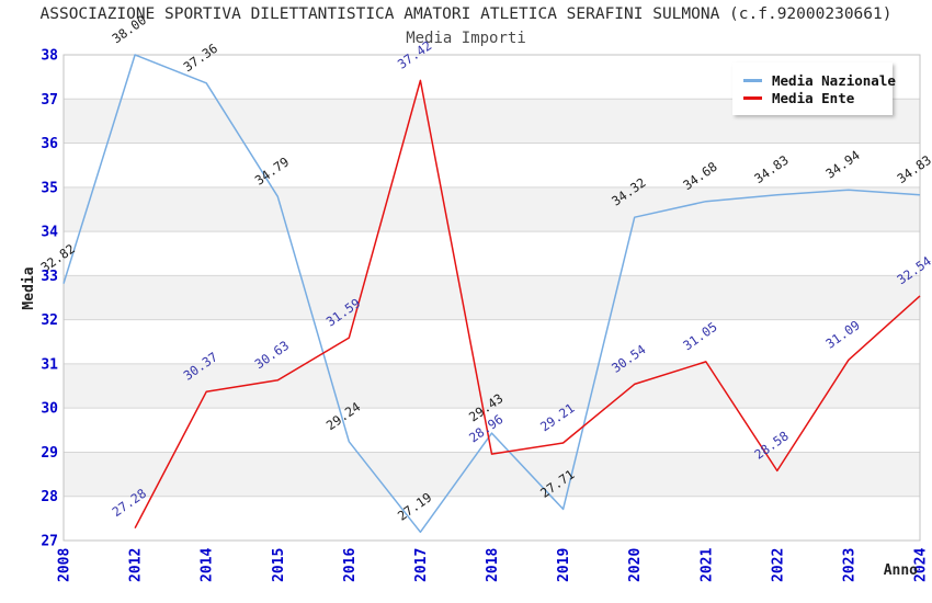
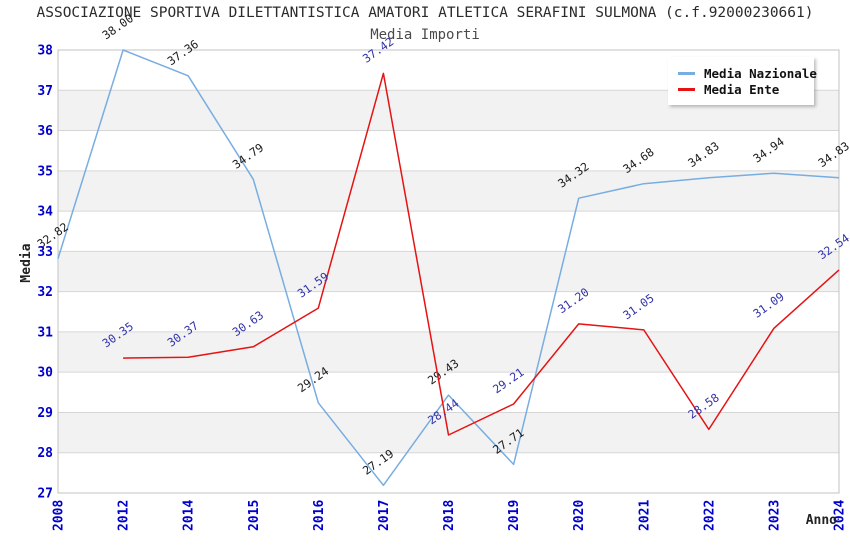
Media Ente/2012: 27.28 -> 30.35
Media Ente/2018: 28.96 -> 28.44
Media Ente/2020: 30.54 -> 31.20
